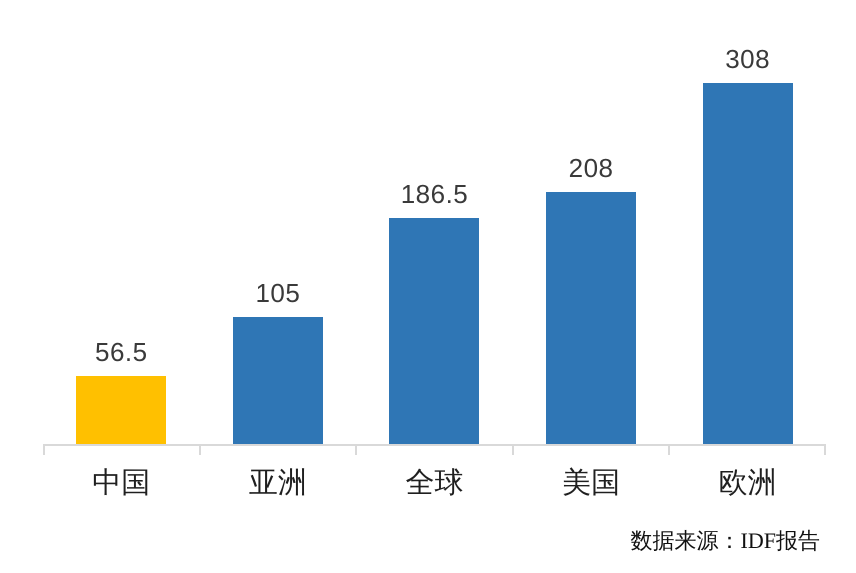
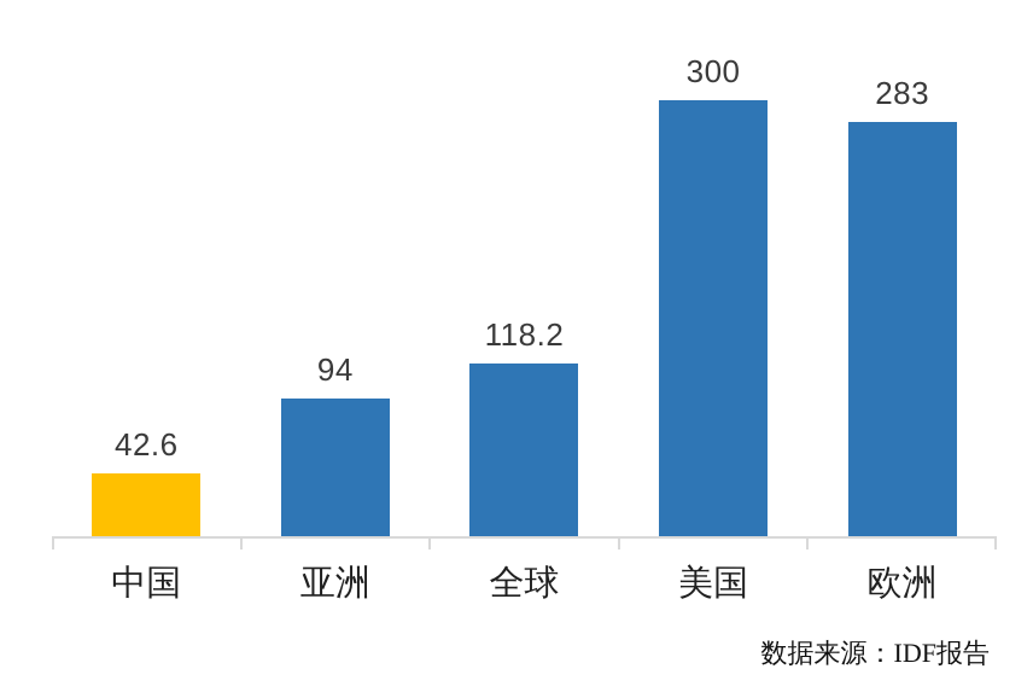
中国: 56.5 -> 42.6
亚洲: 105 -> 94
全球: 186.5 -> 118.2
美国: 208 -> 300
欧洲: 308 -> 283
